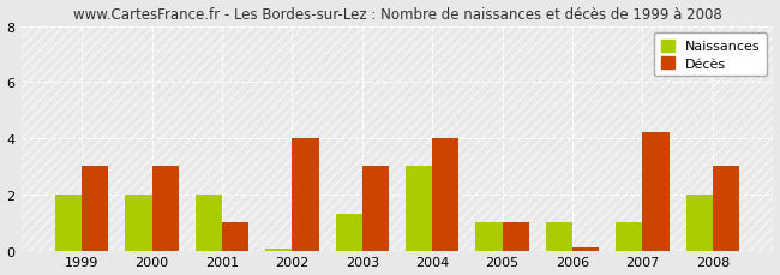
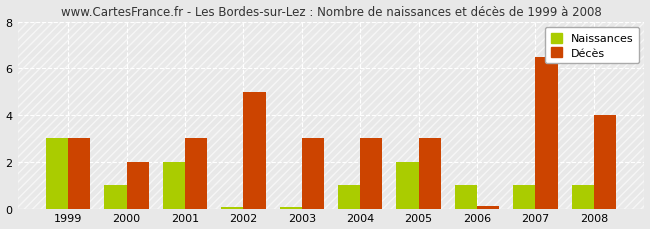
Naissances/1999: 2.00 -> 3.00
Naissances/2000: 2.00 -> 1.00
Décès/2000: 3.0 -> 2.0
Décès/2001: 1.0 -> 3.0
Décès/2002: 4.0 -> 5.0
Naissances/2003: 1.30 -> 0.05
Naissances/2004: 3.00 -> 1.00
Décès/2004: 4.0 -> 3.0
Naissances/2005: 1.00 -> 2.00
Décès/2005: 1.0 -> 3.0
Décès/2007: 4.2 -> 6.5
Naissances/2008: 2.00 -> 1.00
Décès/2008: 3.0 -> 4.0
